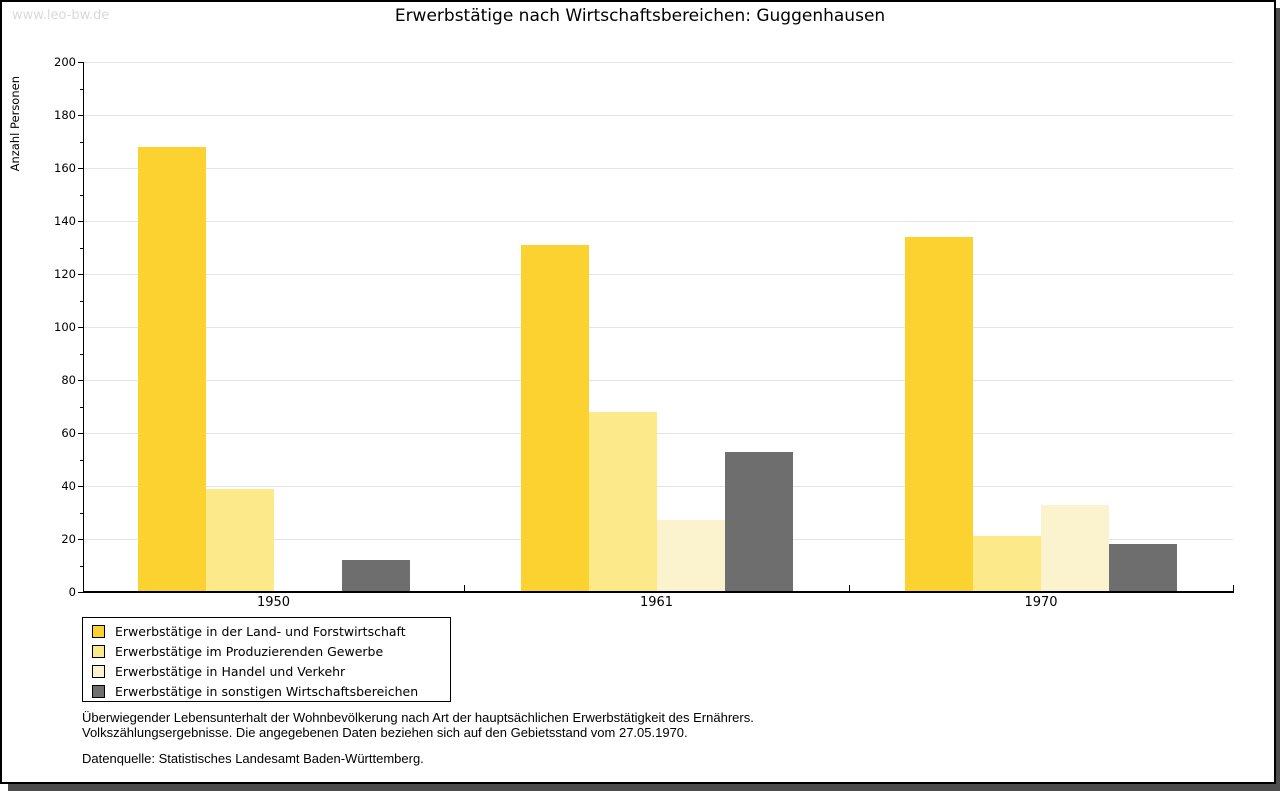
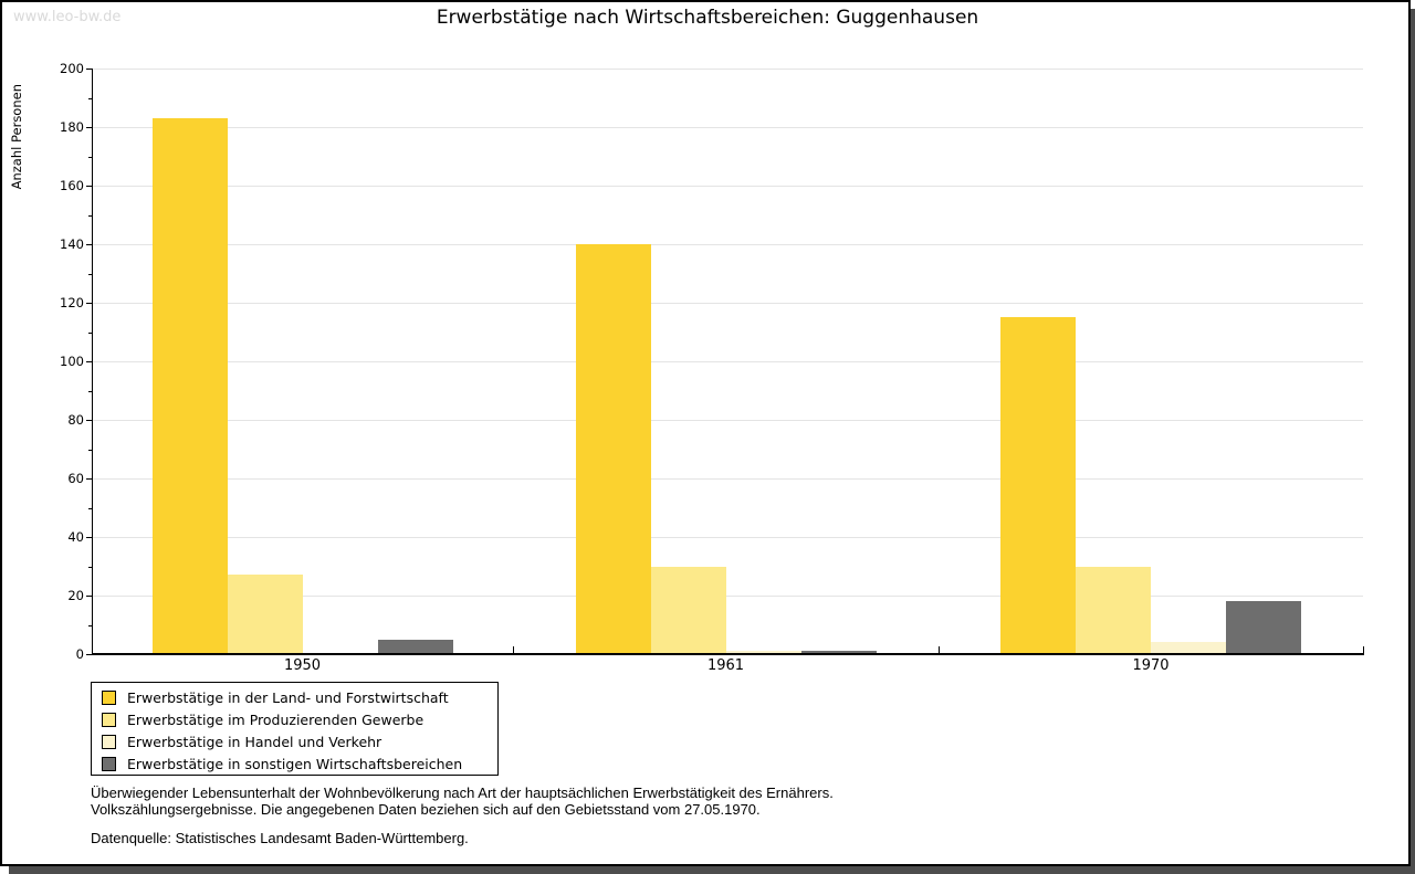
Erwerbstätige in der Land- und Forstwirtschaft/1950: 168 -> 183
Erwerbstätige im Produzierenden Gewerbe/1950: 39 -> 27
Erwerbstätige in sonstigen Wirtschaftsbereichen/1950: 12 -> 5
Erwerbstätige in der Land- und Forstwirtschaft/1961: 131 -> 140
Erwerbstätige im Produzierenden Gewerbe/1961: 68 -> 30
Erwerbstätige in Handel und Verkehr/1961: 27 -> 1
Erwerbstätige in sonstigen Wirtschaftsbereichen/1961: 53 -> 1
Erwerbstätige in der Land- und Forstwirtschaft/1970: 134 -> 115
Erwerbstätige im Produzierenden Gewerbe/1970: 21 -> 30
Erwerbstätige in Handel und Verkehr/1970: 33 -> 4
